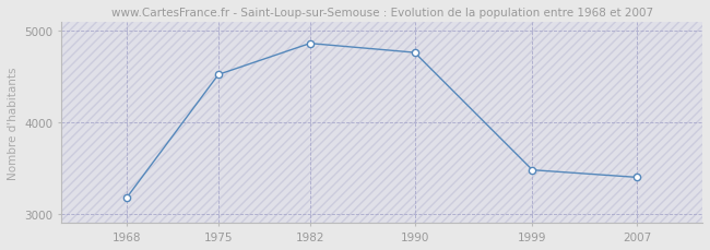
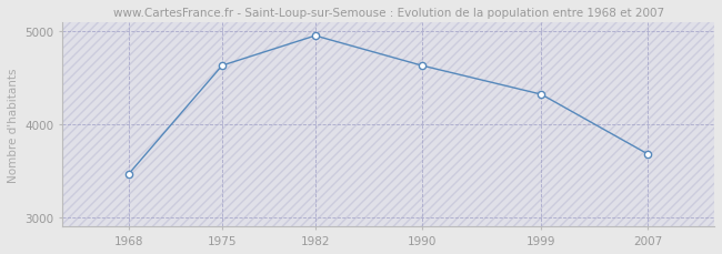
1968: 3180 -> 3470
1975: 4520 -> 4630
1982: 4860 -> 4950
1990: 4760 -> 4630
1999: 3480 -> 4320
2007: 3400 -> 3680
